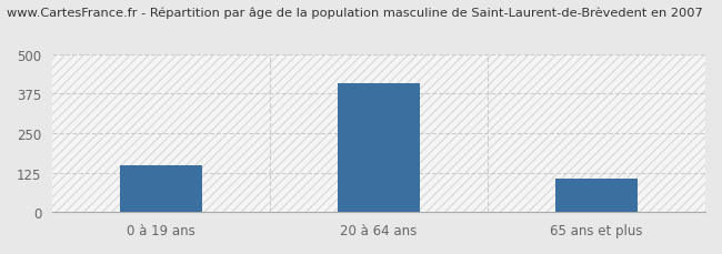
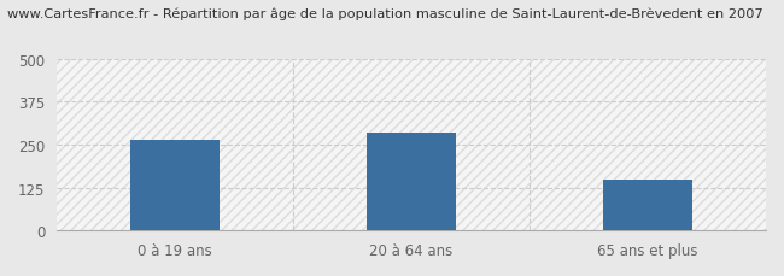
0 à 19 ans: 150 -> 265
20 à 64 ans: 410 -> 285
65 ans et plus: 105 -> 150
